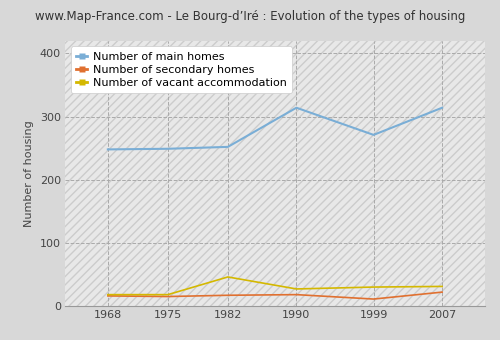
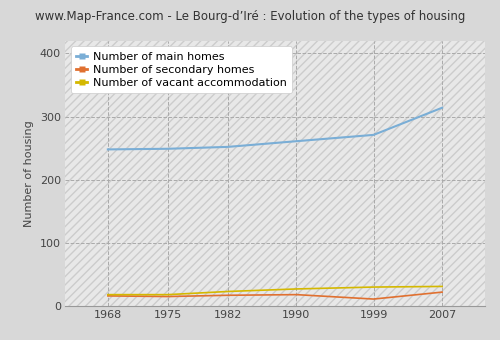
Number of vacant accommodation/1982: 46 -> 23
Number of main homes/1990: 314 -> 261
